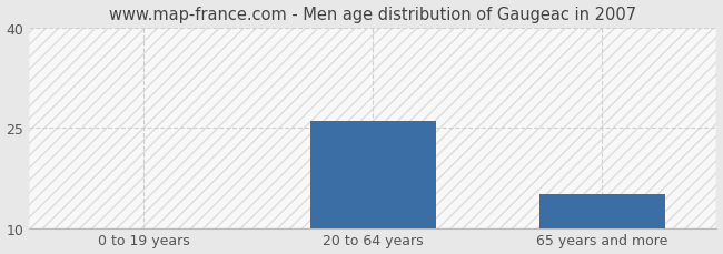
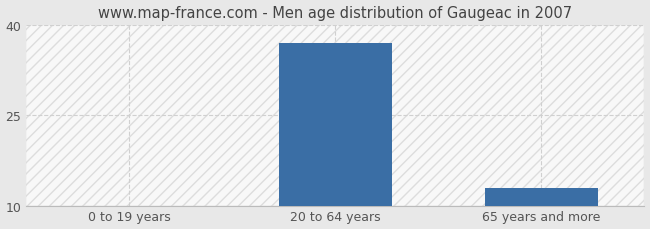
20 to 64 years: 26 -> 37
65 years and more: 15 -> 13
